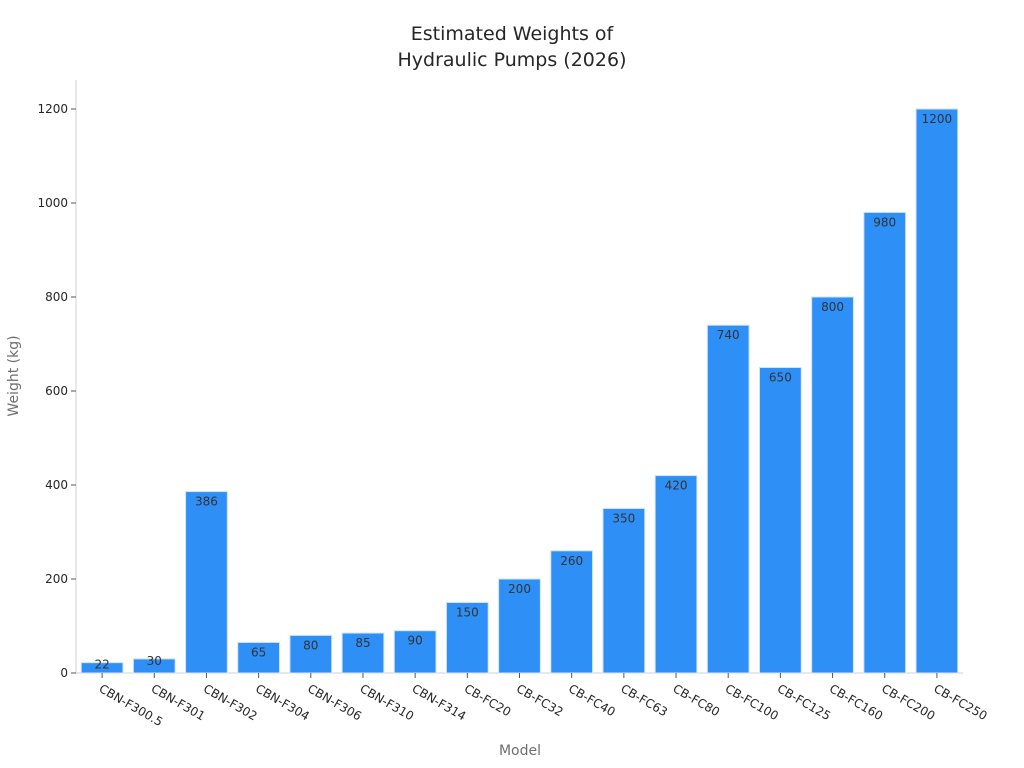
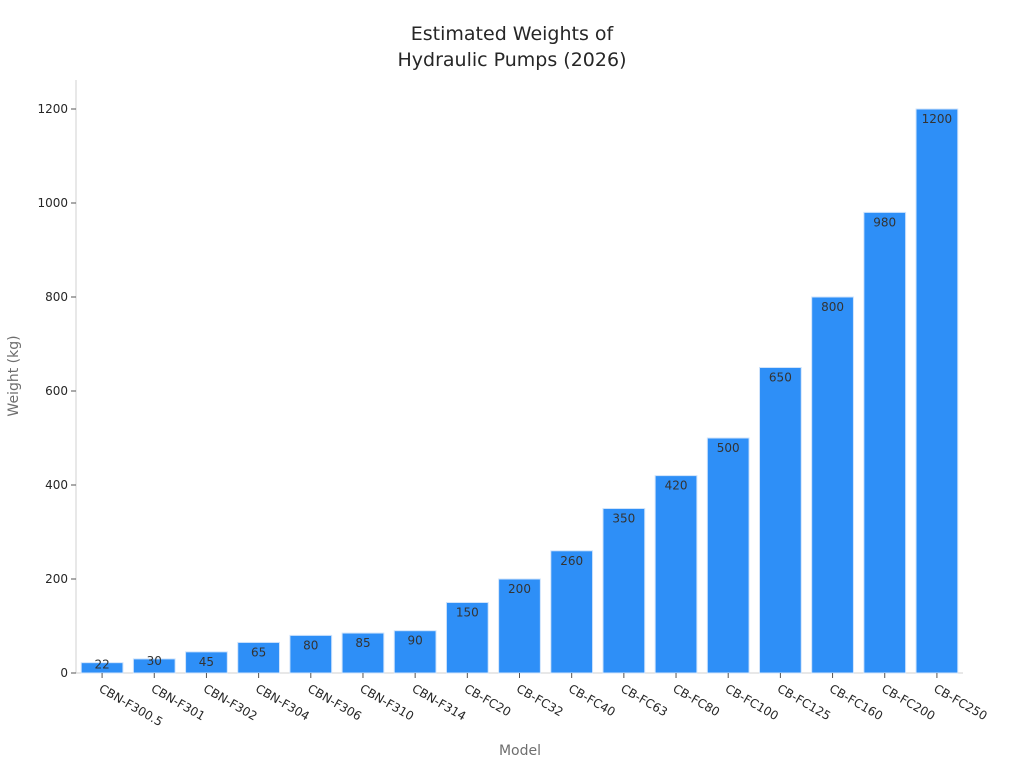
CBN-F302: 386 -> 45
CB-FC100: 740 -> 500
